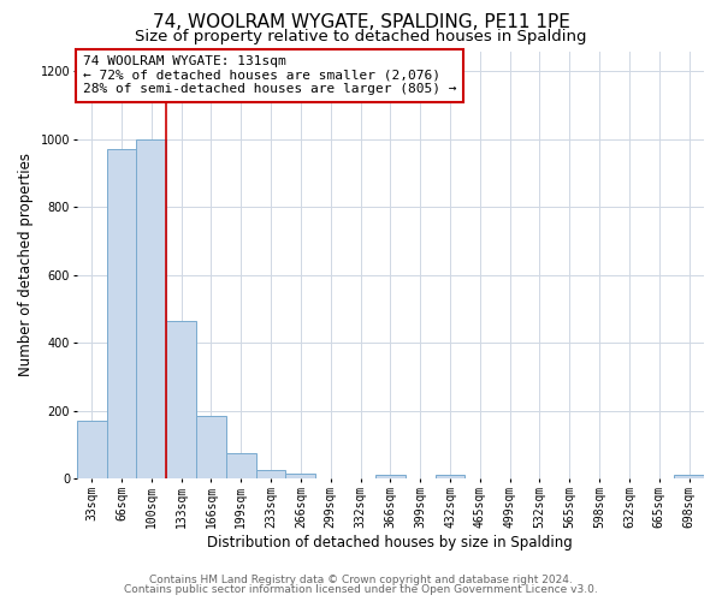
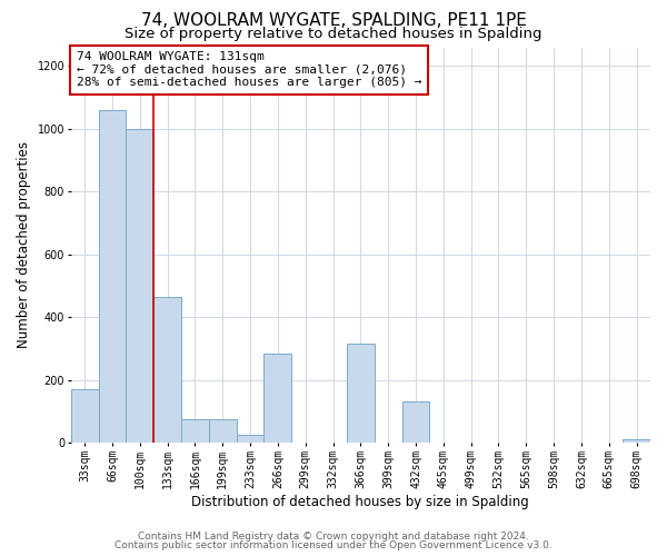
66sqm: 970 -> 1060
166sqm: 185 -> 75
266sqm: 15 -> 285
366sqm: 10 -> 315
432sqm: 10 -> 130
